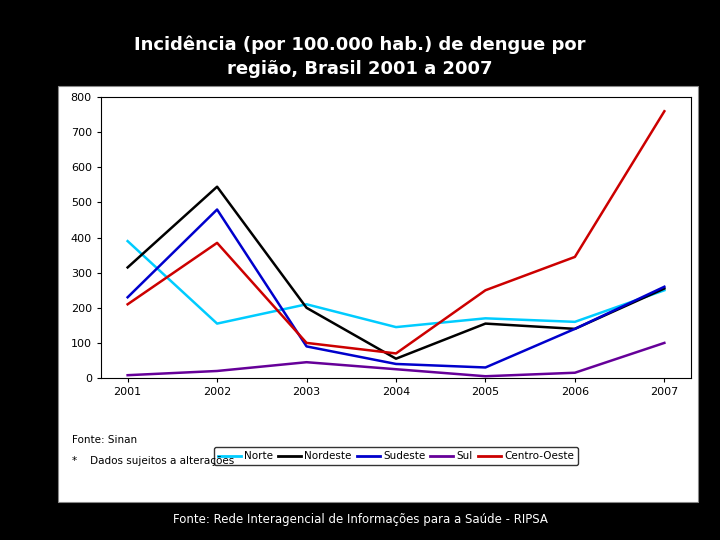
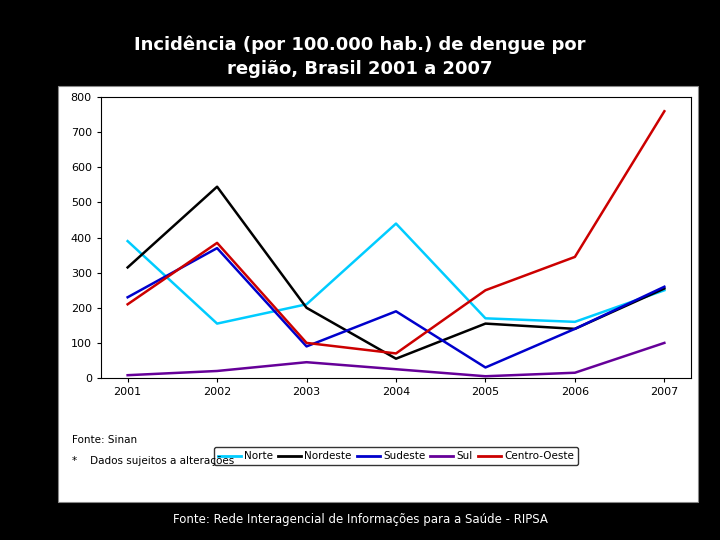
Sudeste/2002: 480 -> 370
Norte/2004: 145 -> 440
Sudeste/2004: 40 -> 190
